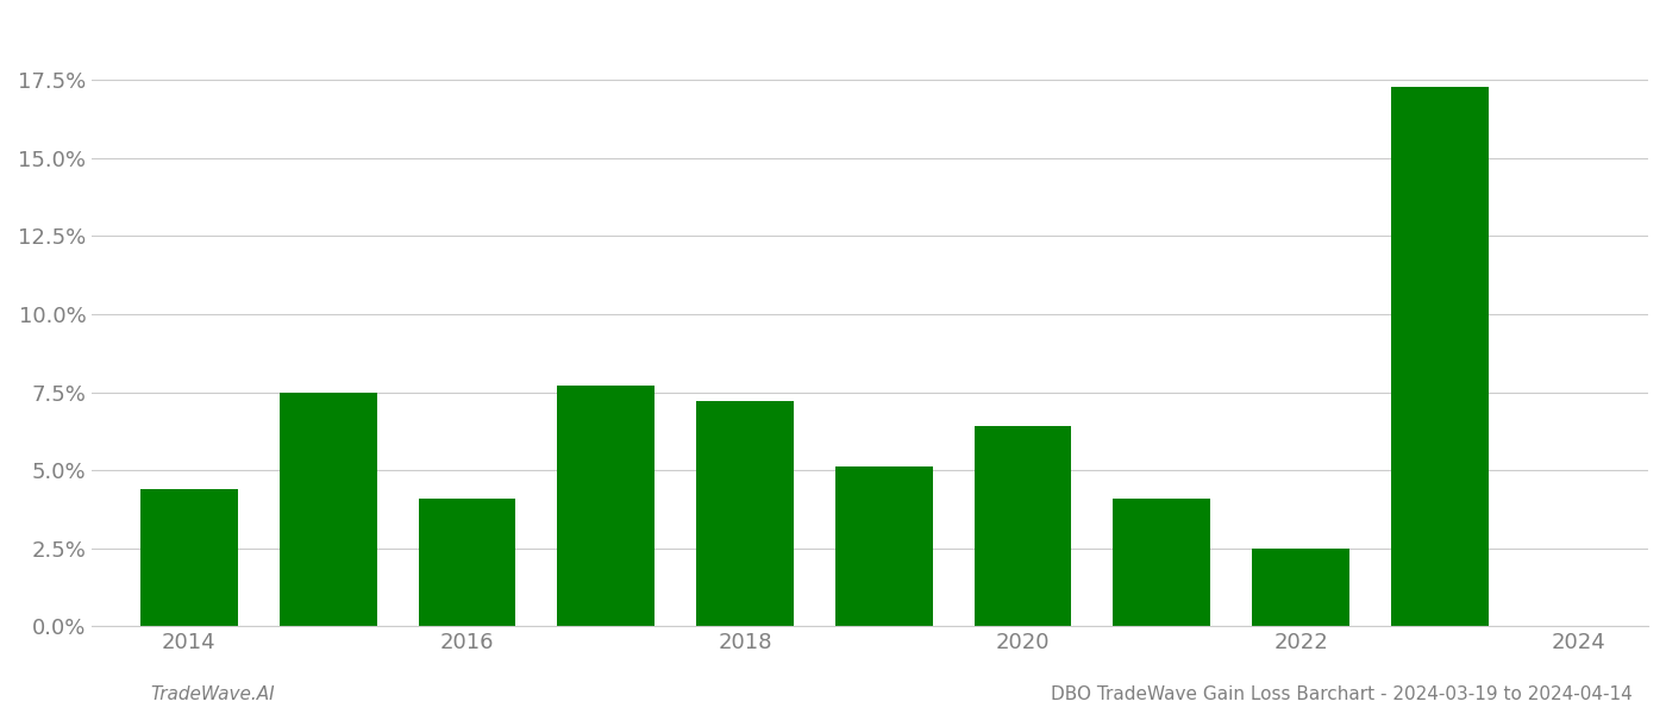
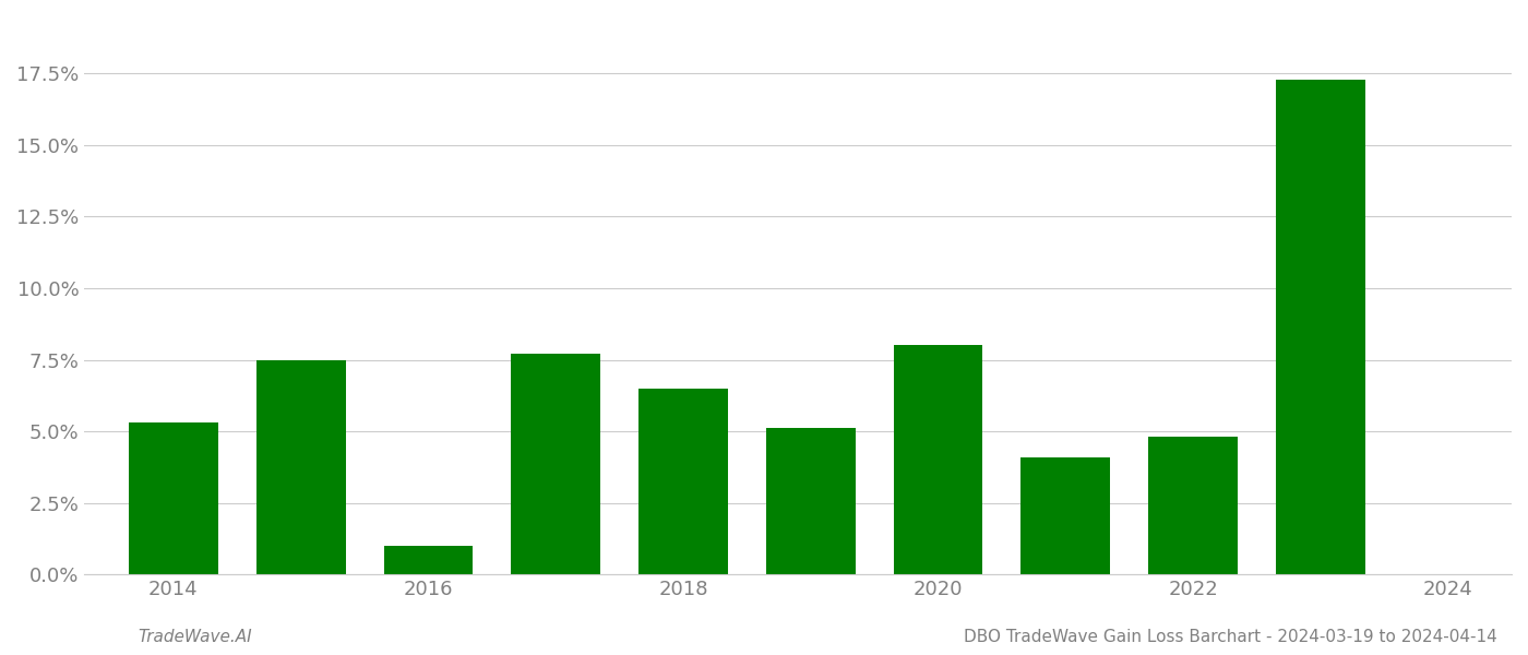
2014: 4.4% -> 5.3%
2016: 4.1% -> 1.0%
2018: 7.2% -> 6.5%
2020: 6.4% -> 8.0%
2022: 2.5% -> 4.8%
